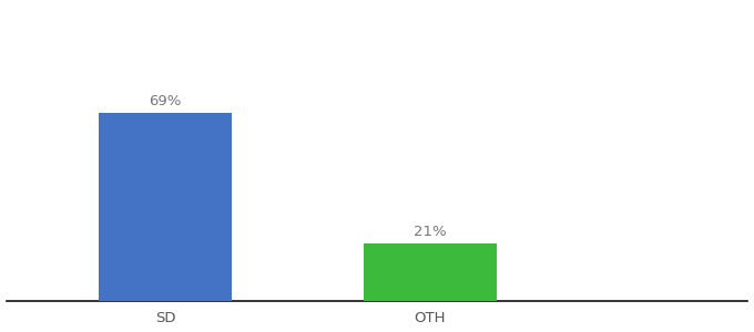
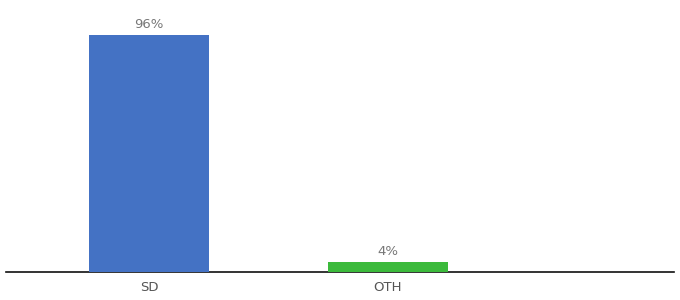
SD: 69% -> 96%
OTH: 21% -> 4%
